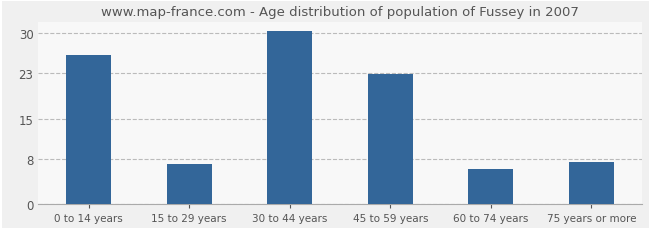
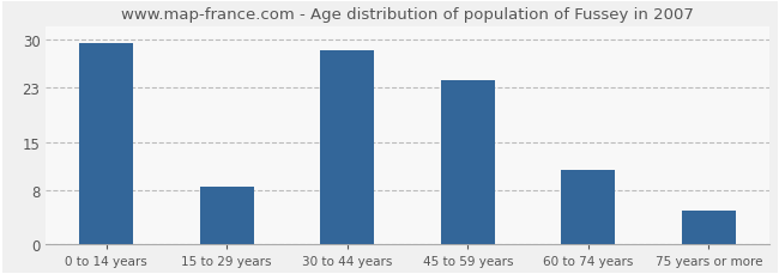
0 to 14 years: 26.2 -> 29.5
15 to 29 years: 7.0 -> 8.5
30 to 44 years: 30.4 -> 28.5
45 to 59 years: 22.8 -> 24.0
60 to 74 years: 6.2 -> 11.0
75 years or more: 7.4 -> 5.0
